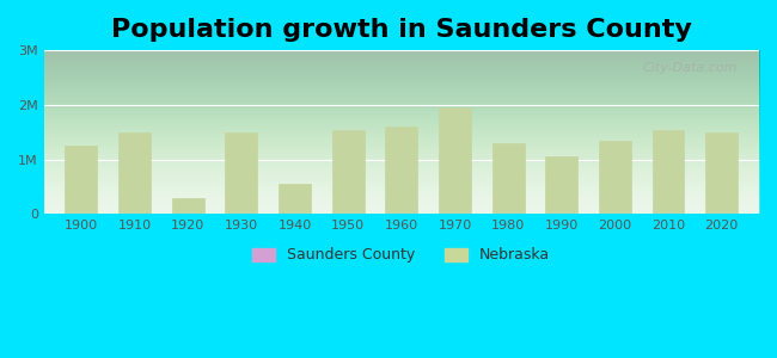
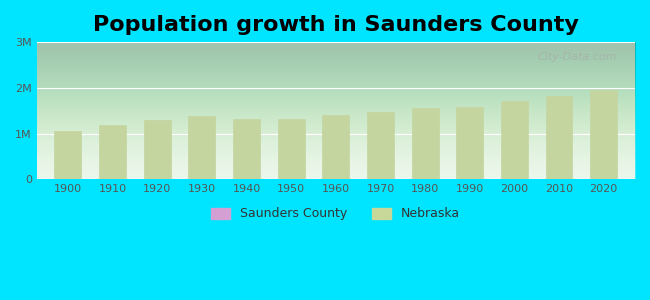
1900: 1.25M -> 1.07M
1910: 1.50M -> 1.19M
1920: 0.30M -> 1.30M
1930: 1.50M -> 1.38M
1940: 0.55M -> 1.32M
1950: 1.55M -> 1.33M
1960: 1.60M -> 1.41M
1970: 1.95M -> 1.48M
1980: 1.30M -> 1.57M
1990: 1.05M -> 1.58M
2000: 1.35M -> 1.71M
2010: 1.55M -> 1.83M
2020: 1.50M -> 1.96M
